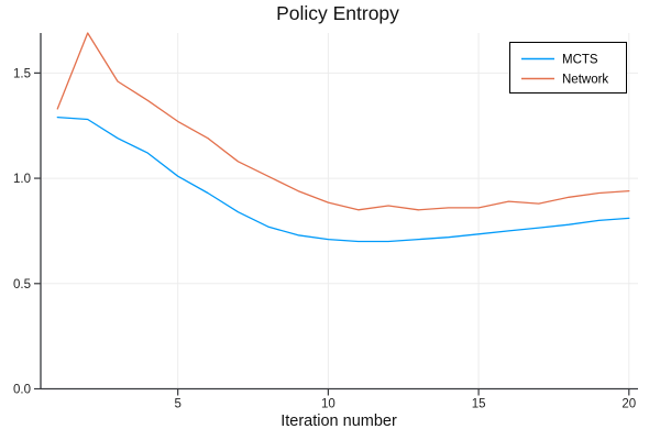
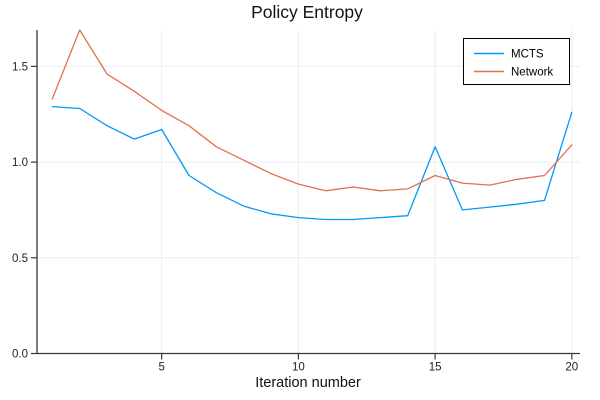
MCTS/5: 1.01 -> 1.17
MCTS/15: 0.73 -> 1.08
Network/15: 0.86 -> 0.93
MCTS/20: 0.81 -> 1.26
Network/20: 0.94 -> 1.09
